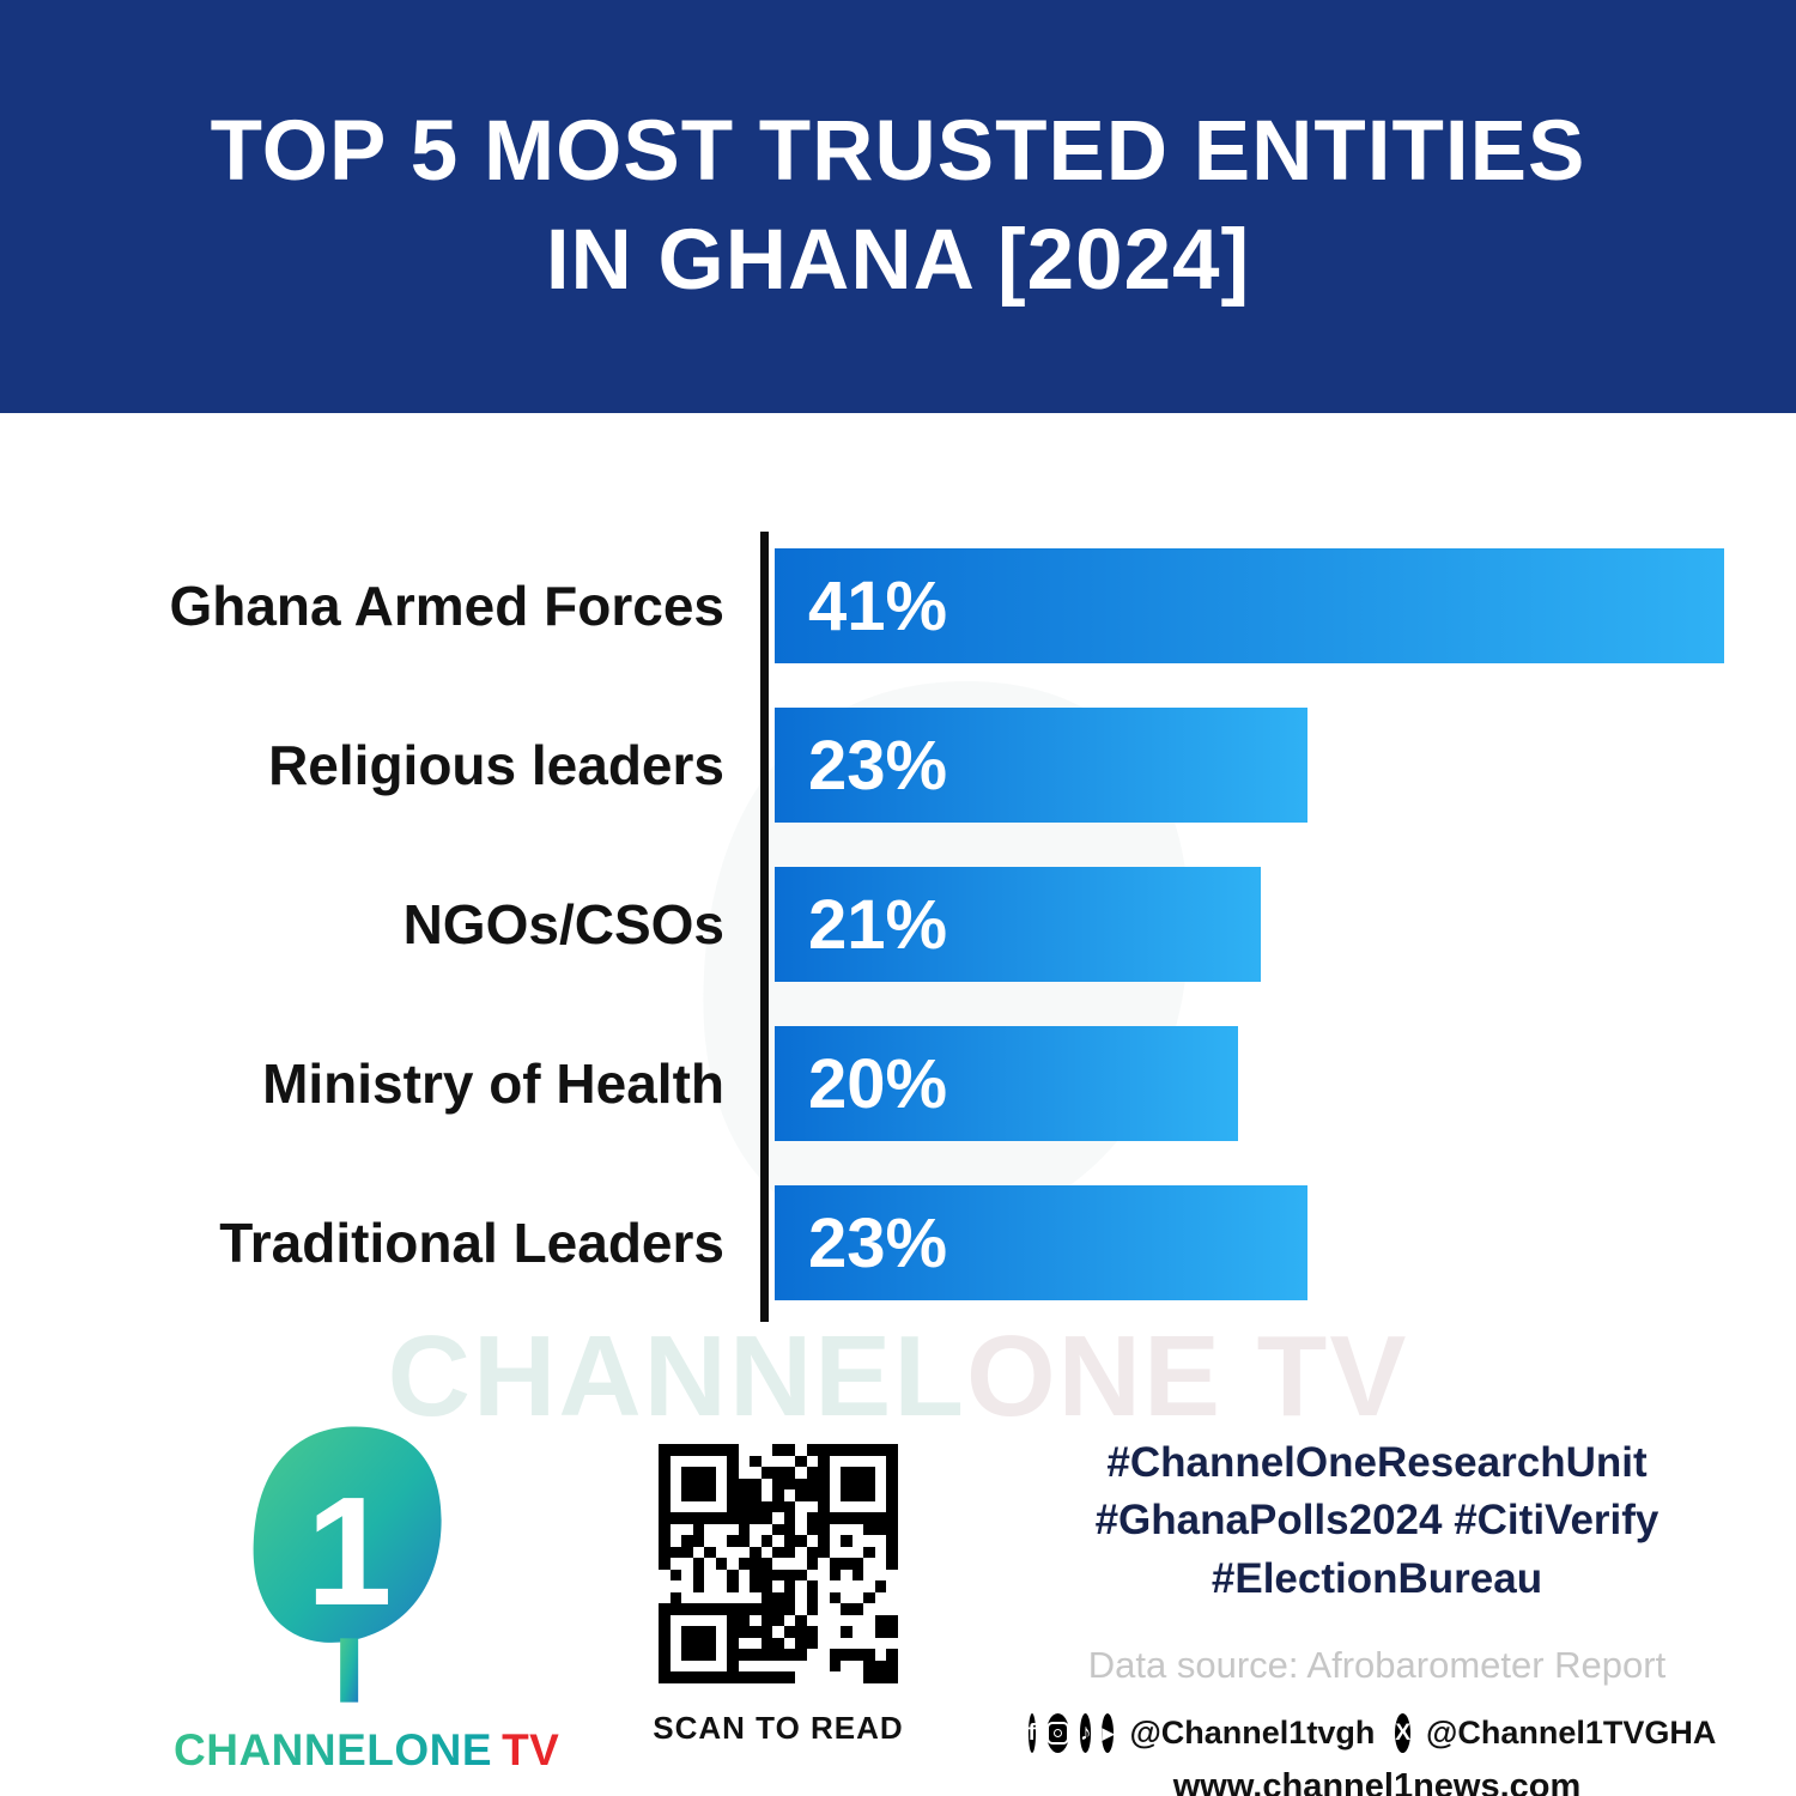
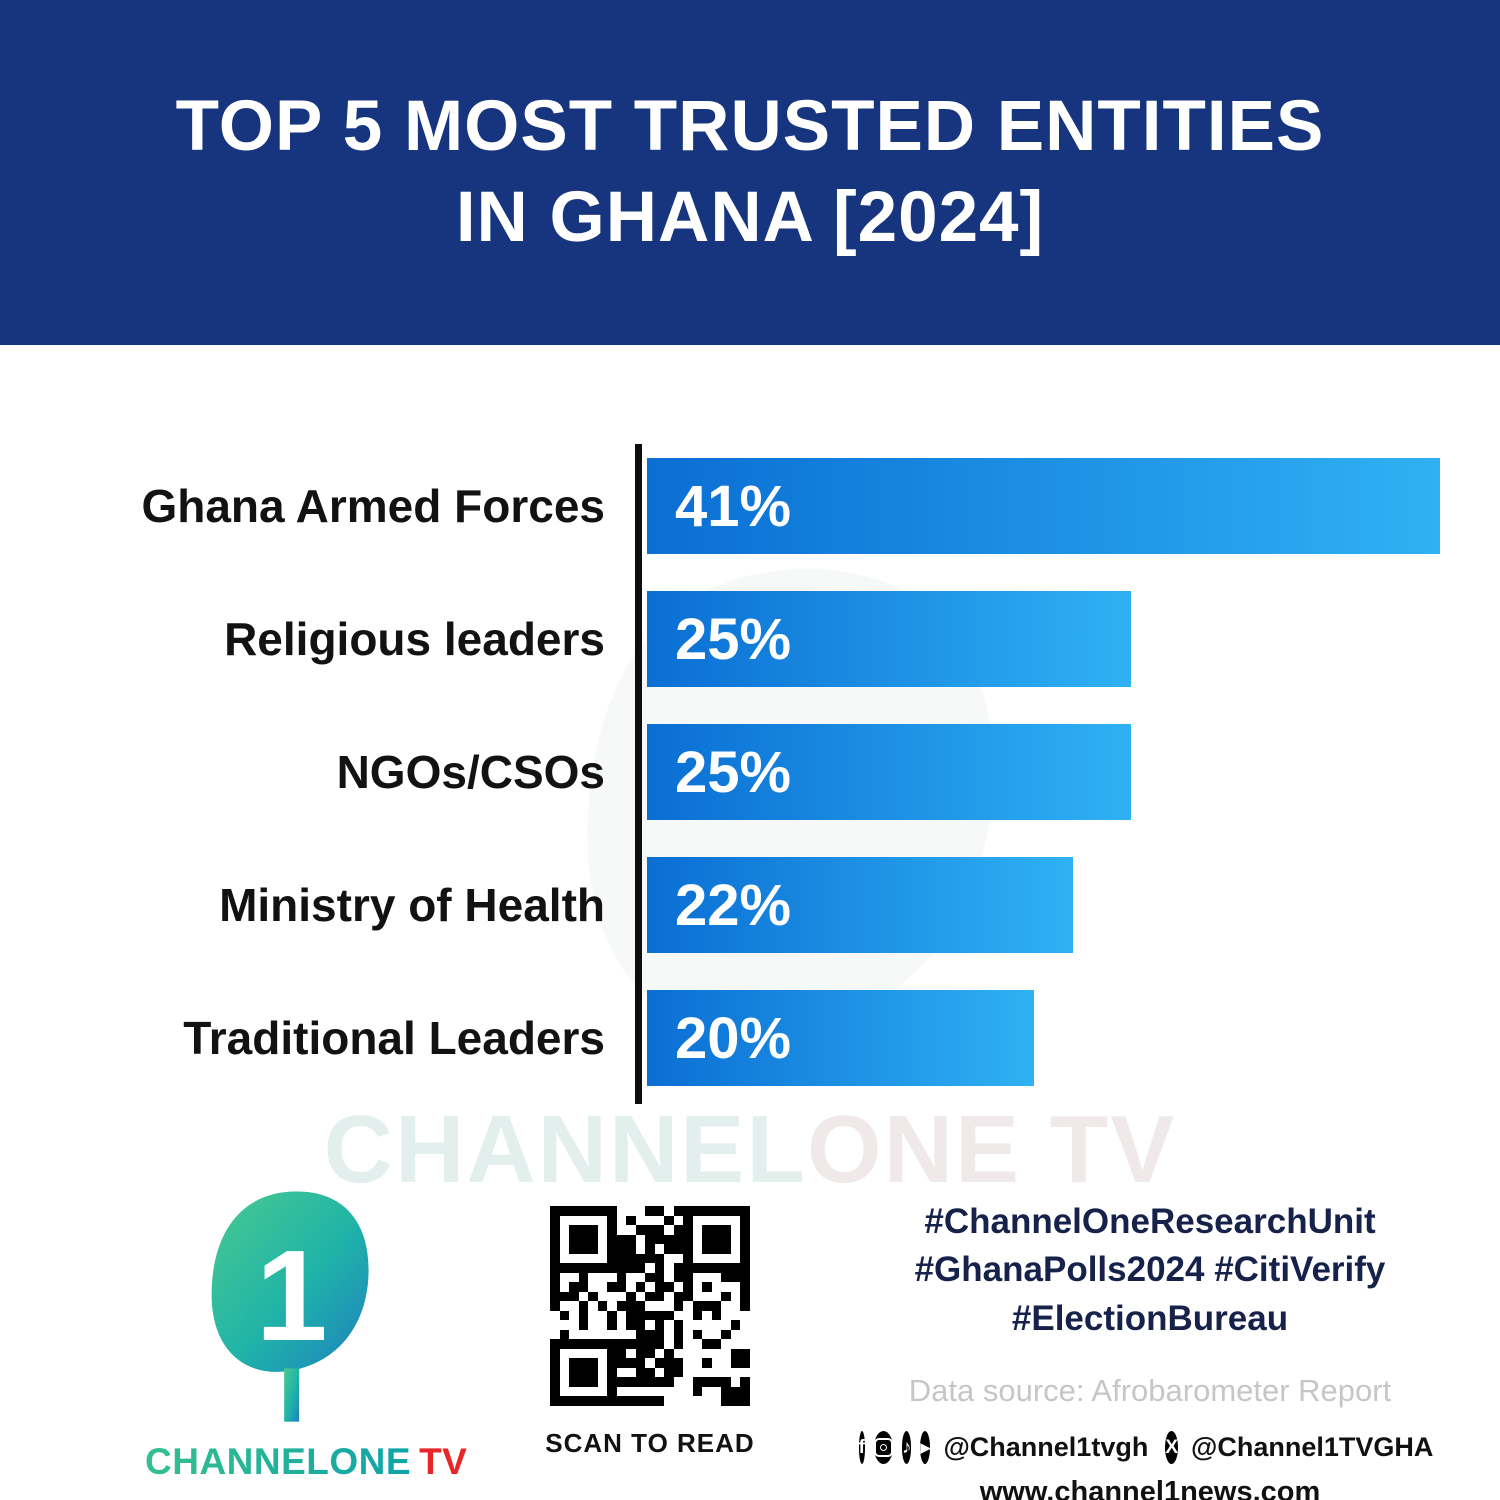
Religious leaders: 23% -> 25%
NGOs/CSOs: 21% -> 25%
Ministry of Health: 20% -> 22%
Traditional Leaders: 23% -> 20%
